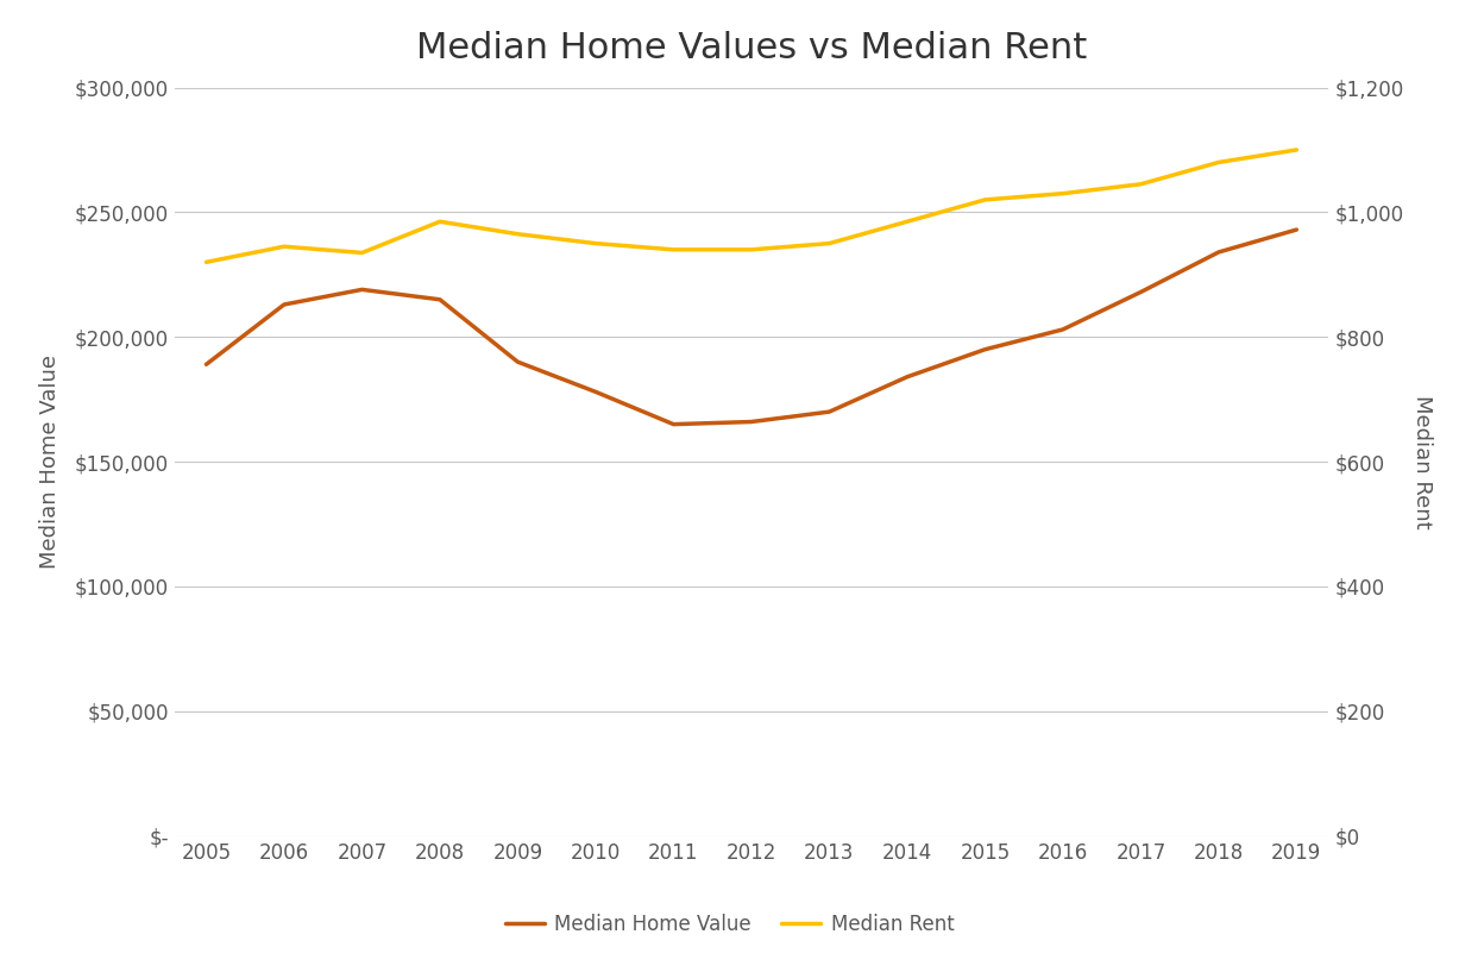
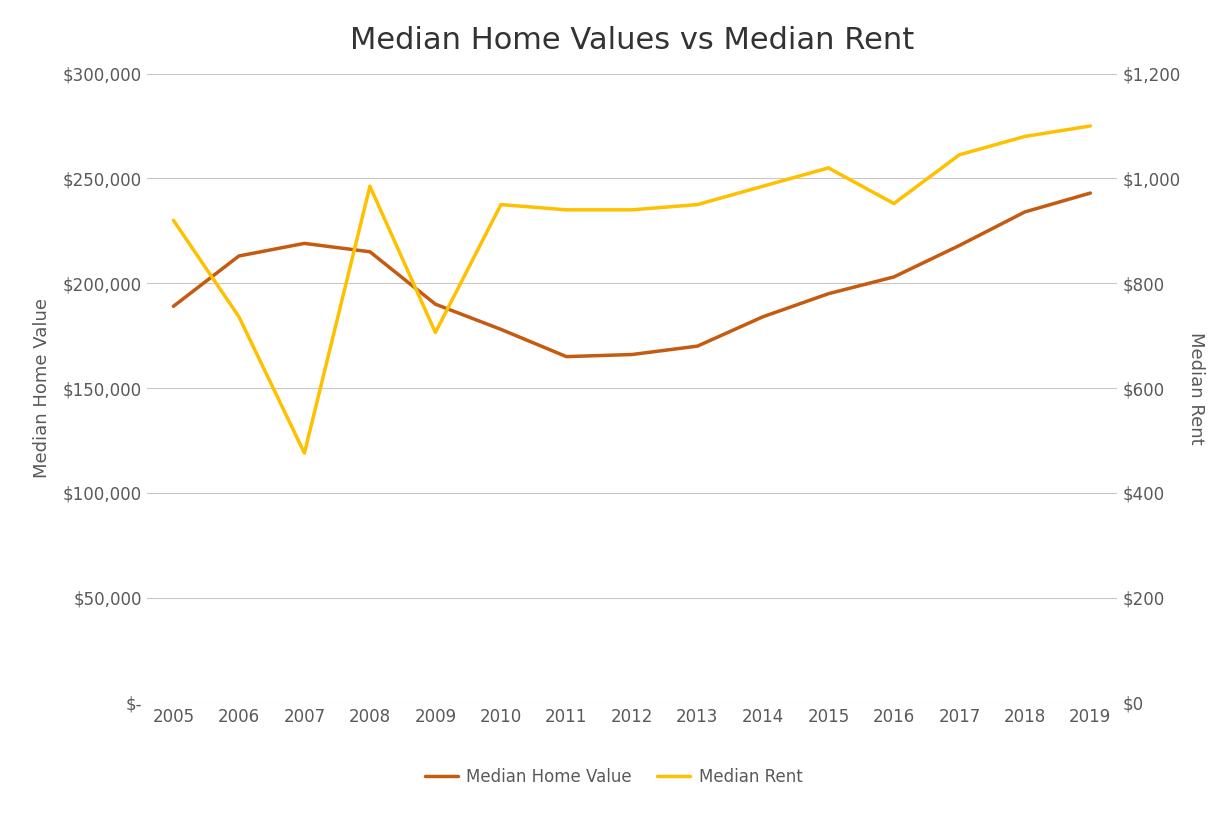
Median Rent/2006: $945 -> $736
Median Rent/2007: $935 -> $476
Median Rent/2009: $965 -> $706
Median Rent/2016: $1,030 -> $952
